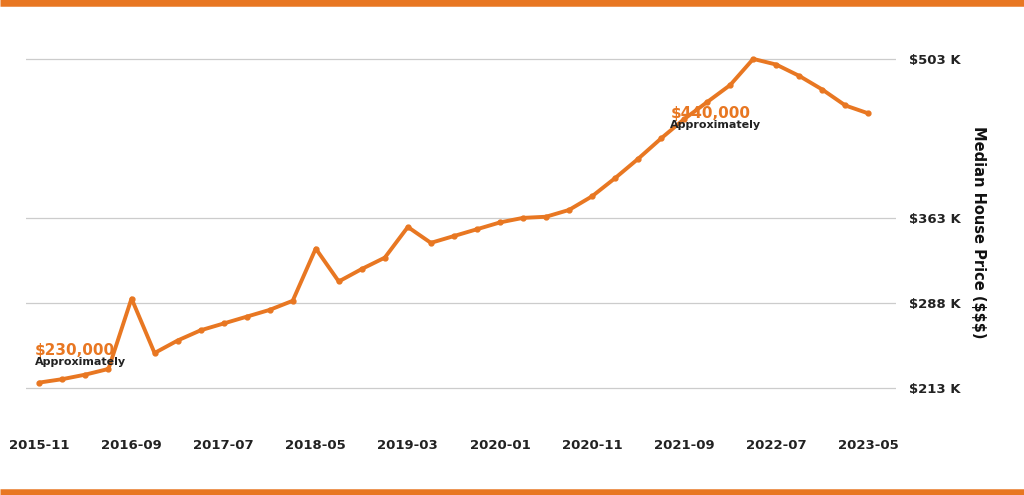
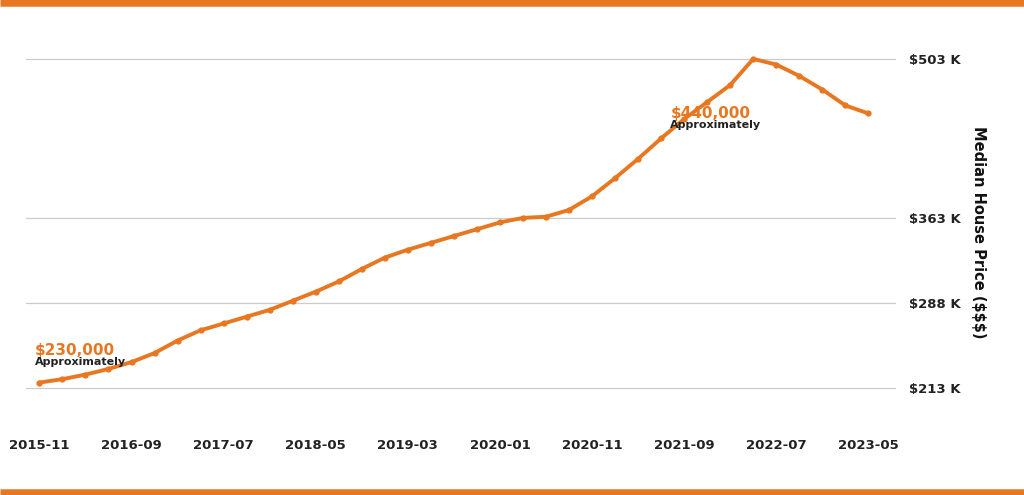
2016-09: $292 K -> $236 K
2018-05: $336 K -> $298 K
2019-03: $355 K -> $335 K
